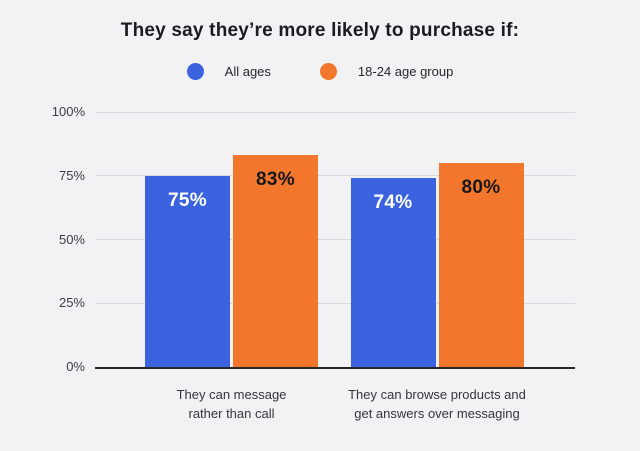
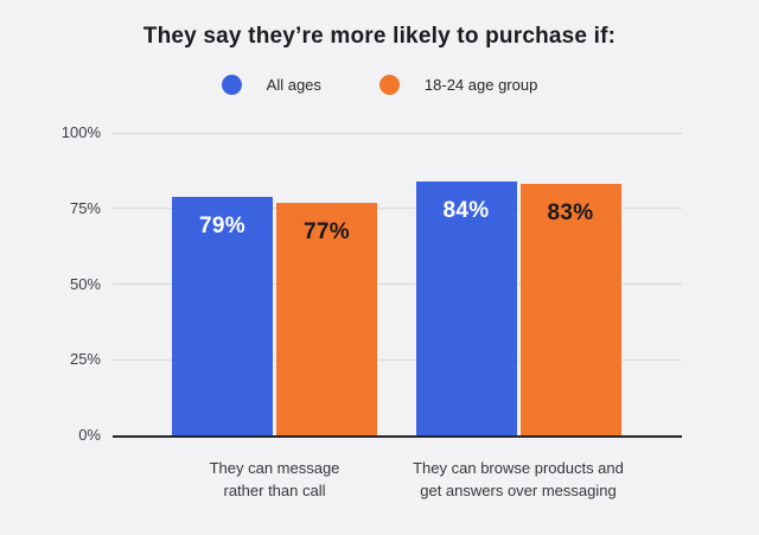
All ages/They can message rather than call: 75% -> 79%
18-24 age group/They can message rather than call: 83% -> 77%
All ages/They can browse products and get answers over messaging: 74% -> 84%
18-24 age group/They can browse products and get answers over messaging: 80% -> 83%
